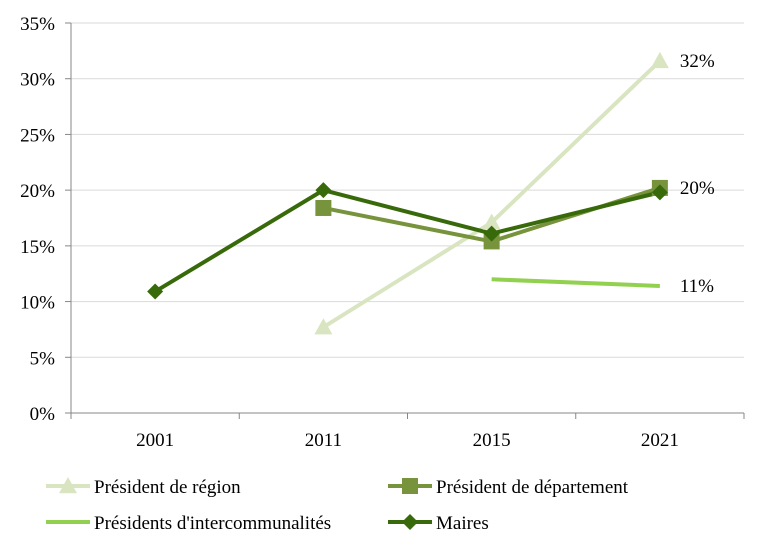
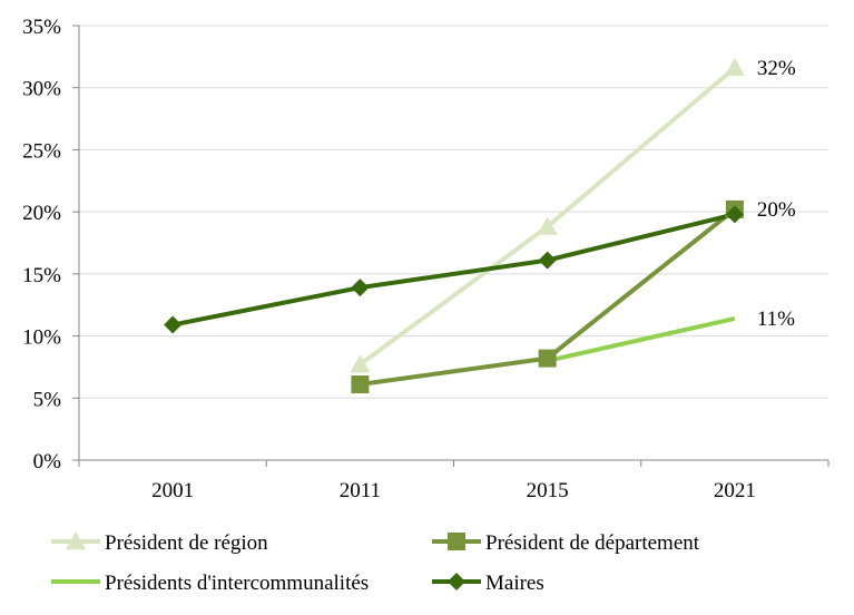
Président de département/2011: 18.4% -> 6.1%
Maires/2011: 20.0% -> 13.9%
Président de région/2015: 17.1% -> 18.8%
Président de département/2015: 15.4% -> 8.2%
Présidents d'intercommunalités/2015: 12.0% -> 8.0%
